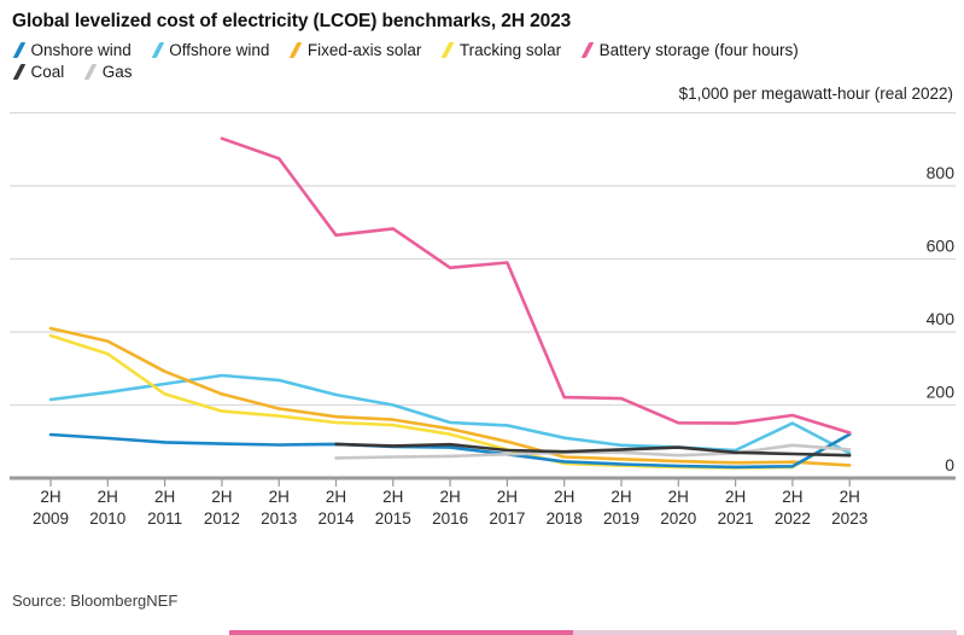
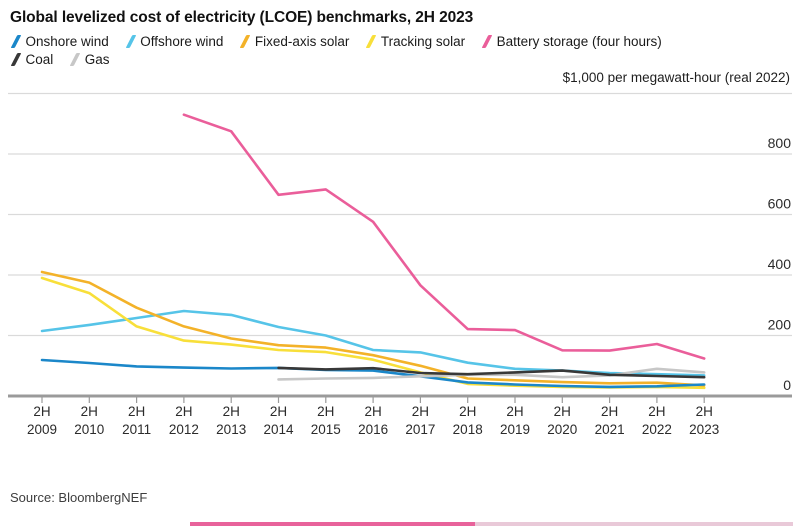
Battery storage (four hours)/2H 2017: 590 -> 370
Offshore wind/2H 2022: 150 -> 70
Onshore wind/2H 2023: 120 -> 40
Tracking solar/2H 2023: 120 -> 30
